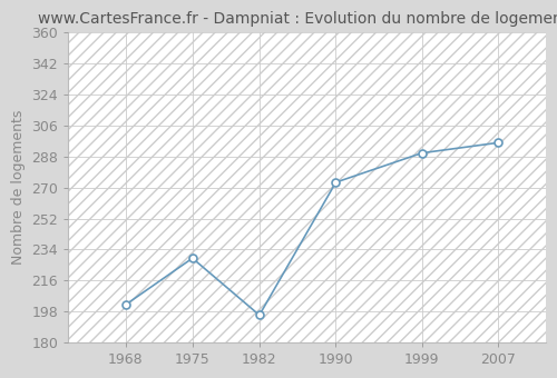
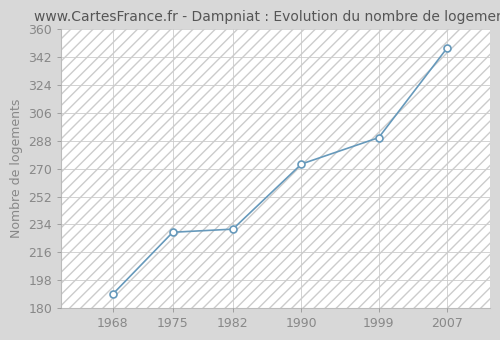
1968: 202 -> 189
1982: 196 -> 231
2007: 296 -> 348
